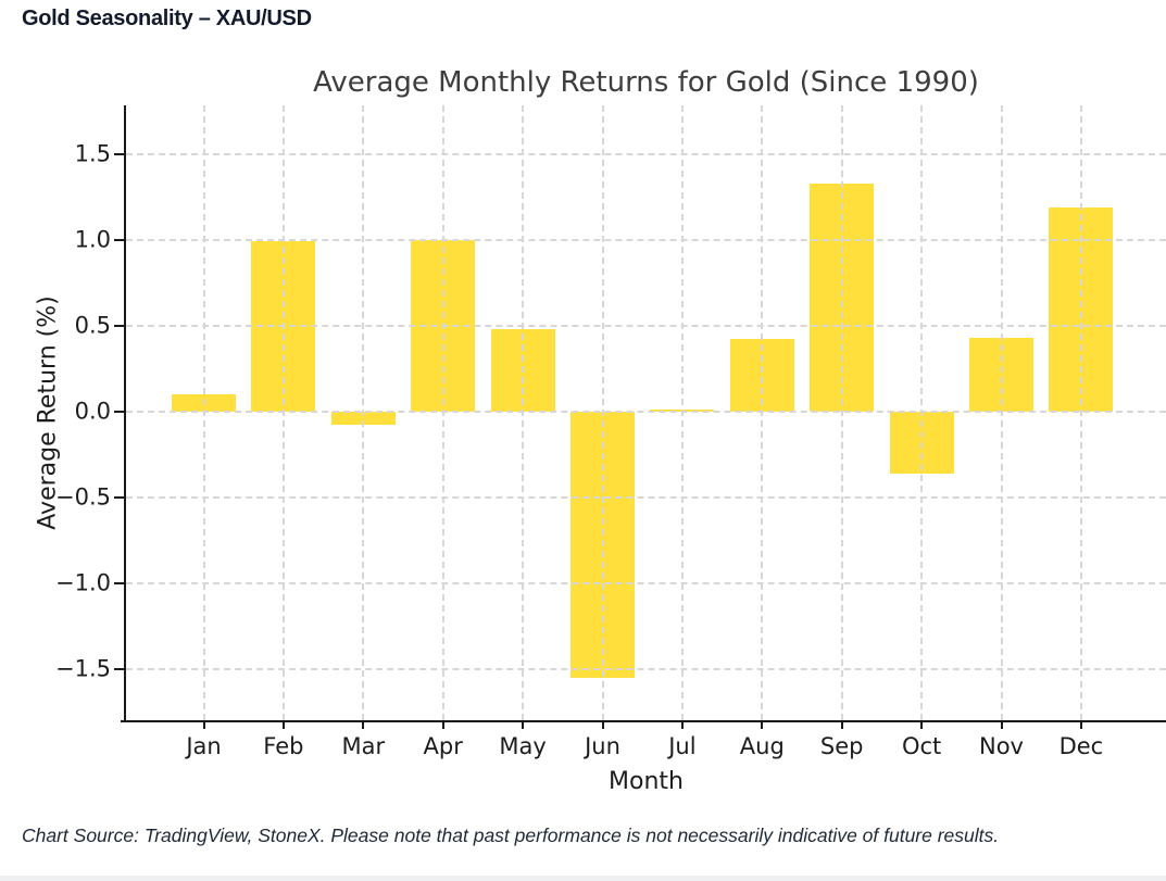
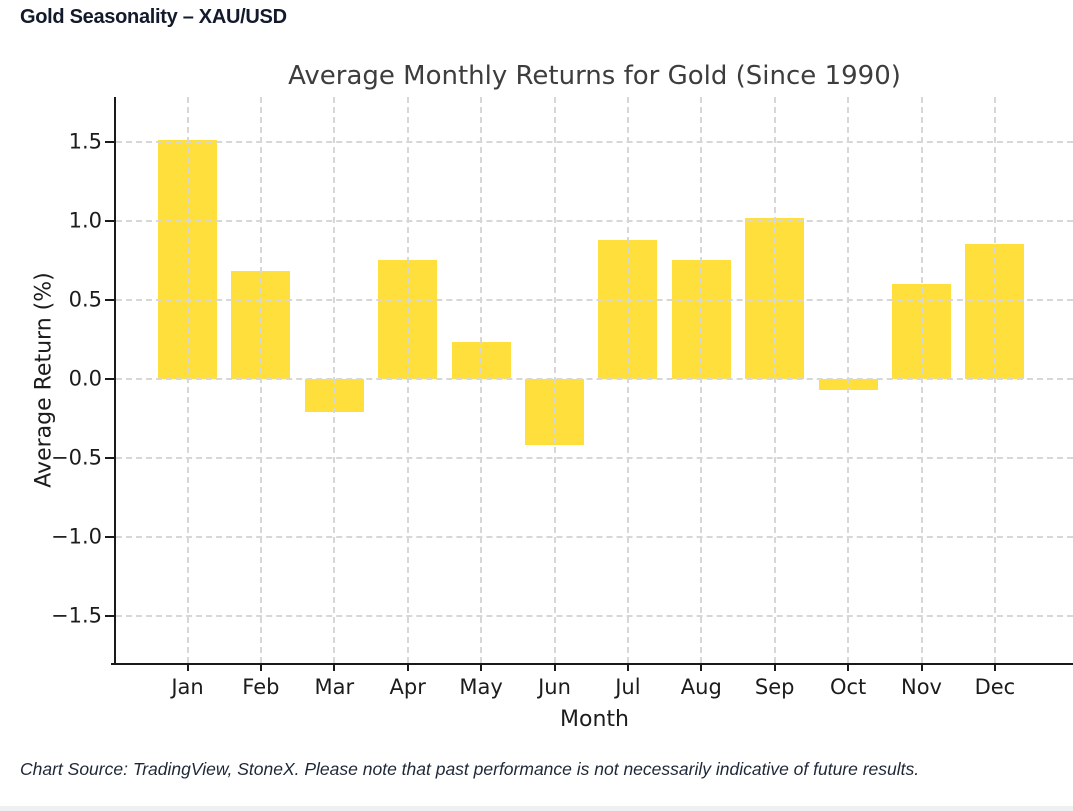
Jan: 0.10 -> 1.51
Feb: 0.99 -> 0.68
Mar: -0.08 -> -0.21
Apr: 1.00 -> 0.75
May: 0.48 -> 0.23
Jun: -1.55 -> -0.42
Jul: 0.01 -> 0.88
Aug: 0.42 -> 0.75
Sep: 1.33 -> 1.02
Oct: -0.36 -> -0.07
Nov: 0.43 -> 0.60
Dec: 1.19 -> 0.85
